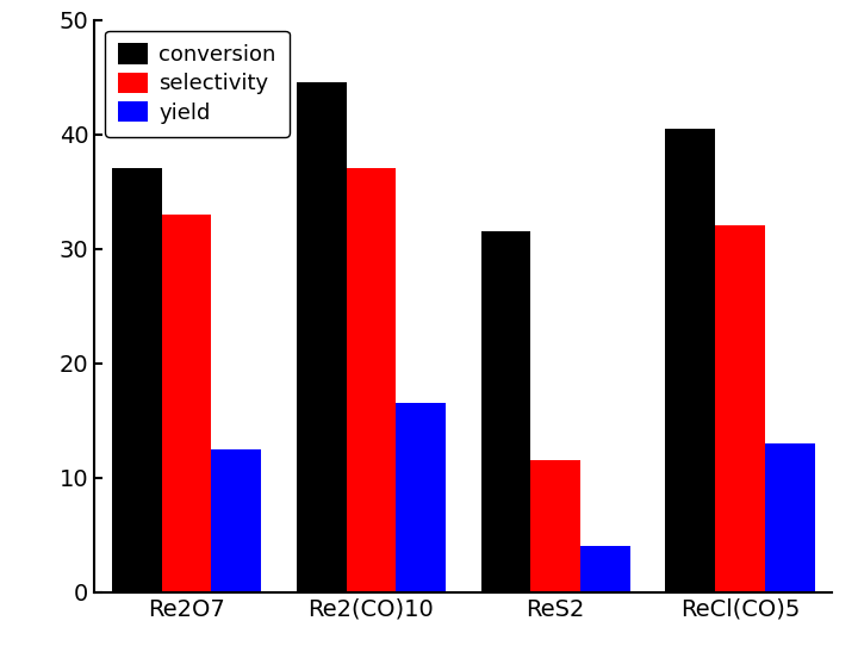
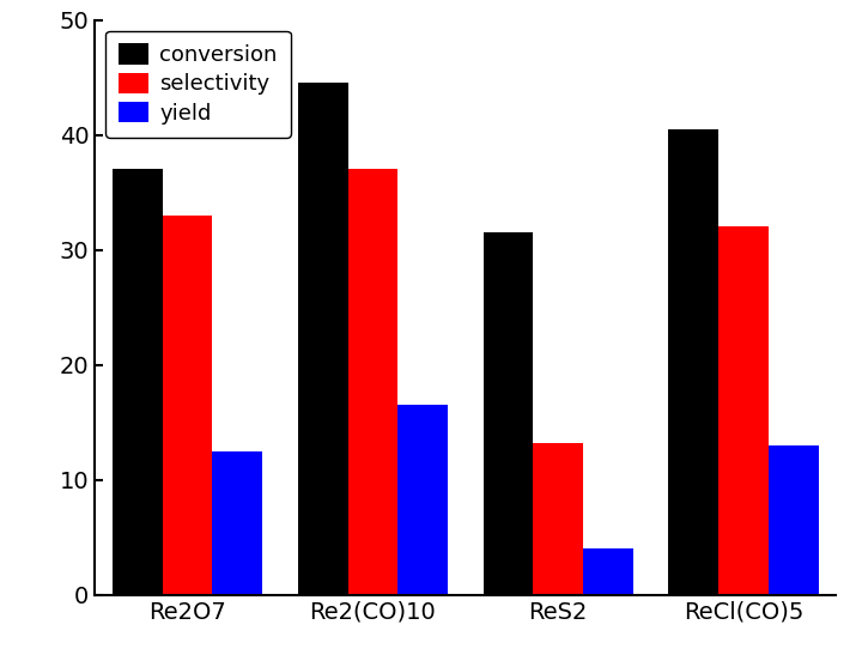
selectivity/ReS2: 11.5 -> 13.2
